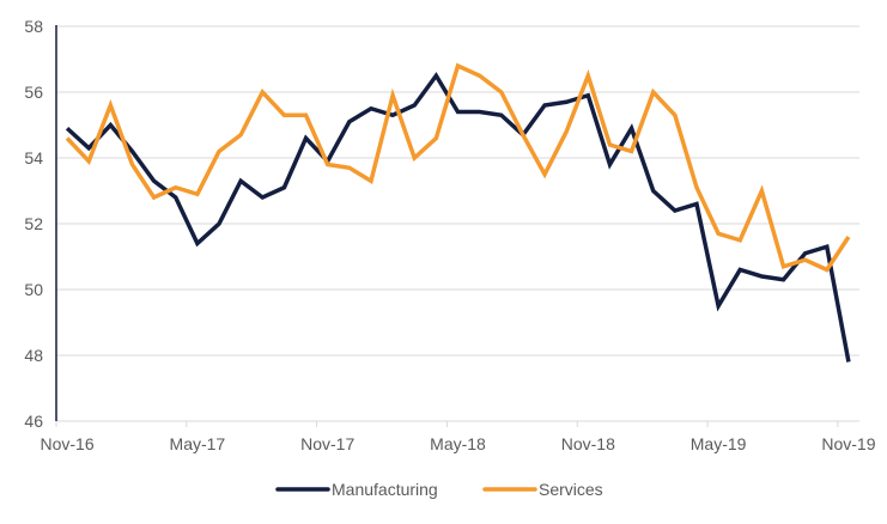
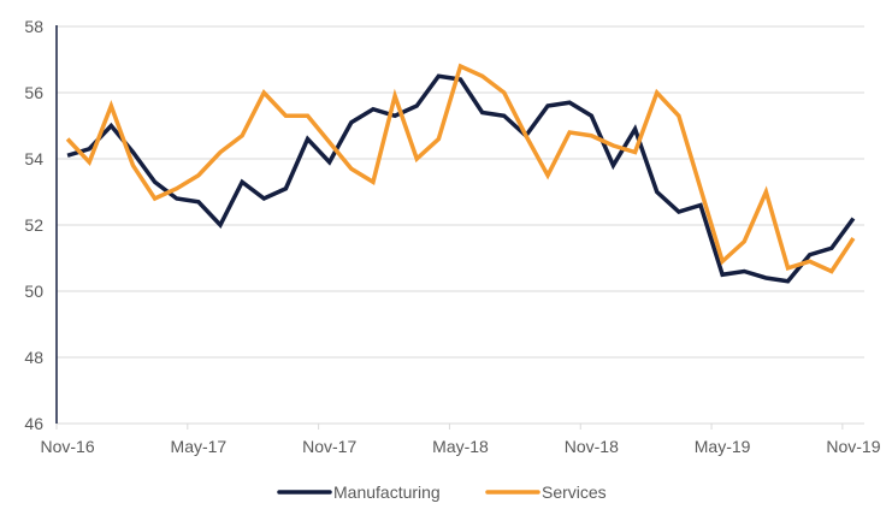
Manufacturing/Nov-16: 54.9 -> 54.1
Manufacturing/May-17: 51.4 -> 52.7
Services/May-17: 52.9 -> 53.5
Services/Nov-17: 53.8 -> 54.5
Manufacturing/May-18: 55.4 -> 56.4
Manufacturing/Nov-18: 55.9 -> 55.3
Services/Nov-18: 56.5 -> 54.7
Manufacturing/May-19: 49.5 -> 50.5
Services/May-19: 51.7 -> 50.9
Manufacturing/Nov-19: 47.8 -> 52.2
